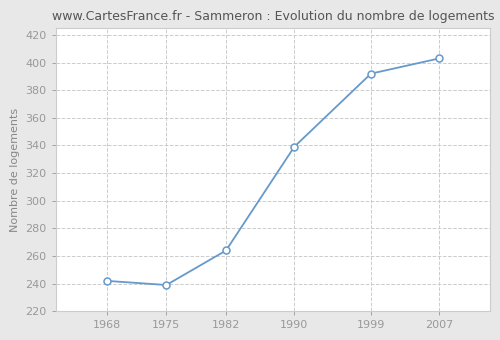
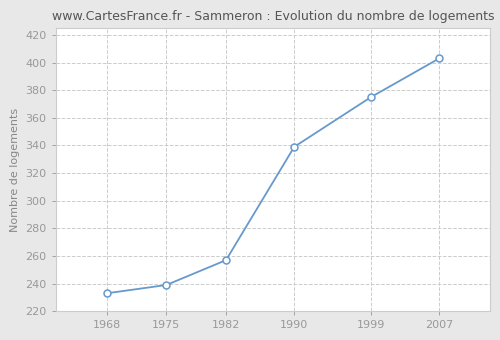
1968: 242 -> 233
1982: 264 -> 257
1999: 392 -> 375
